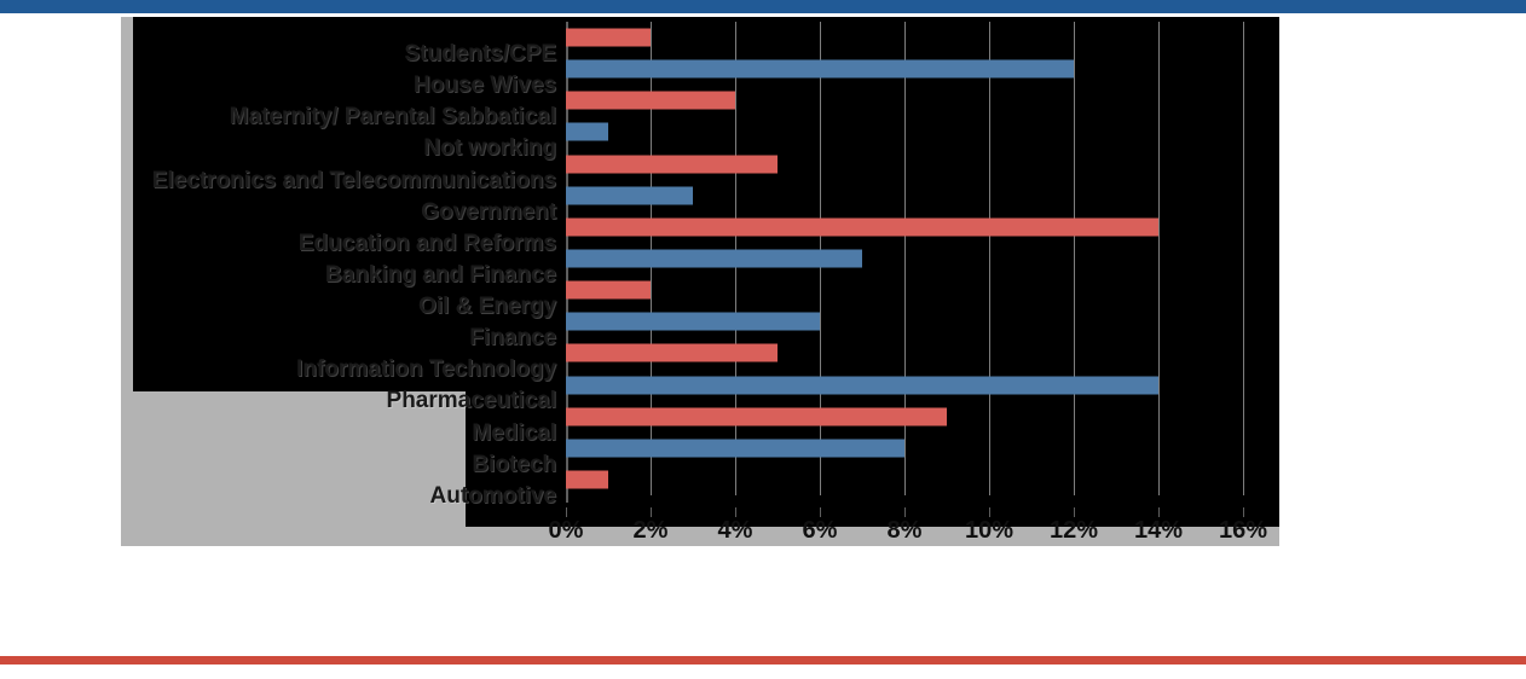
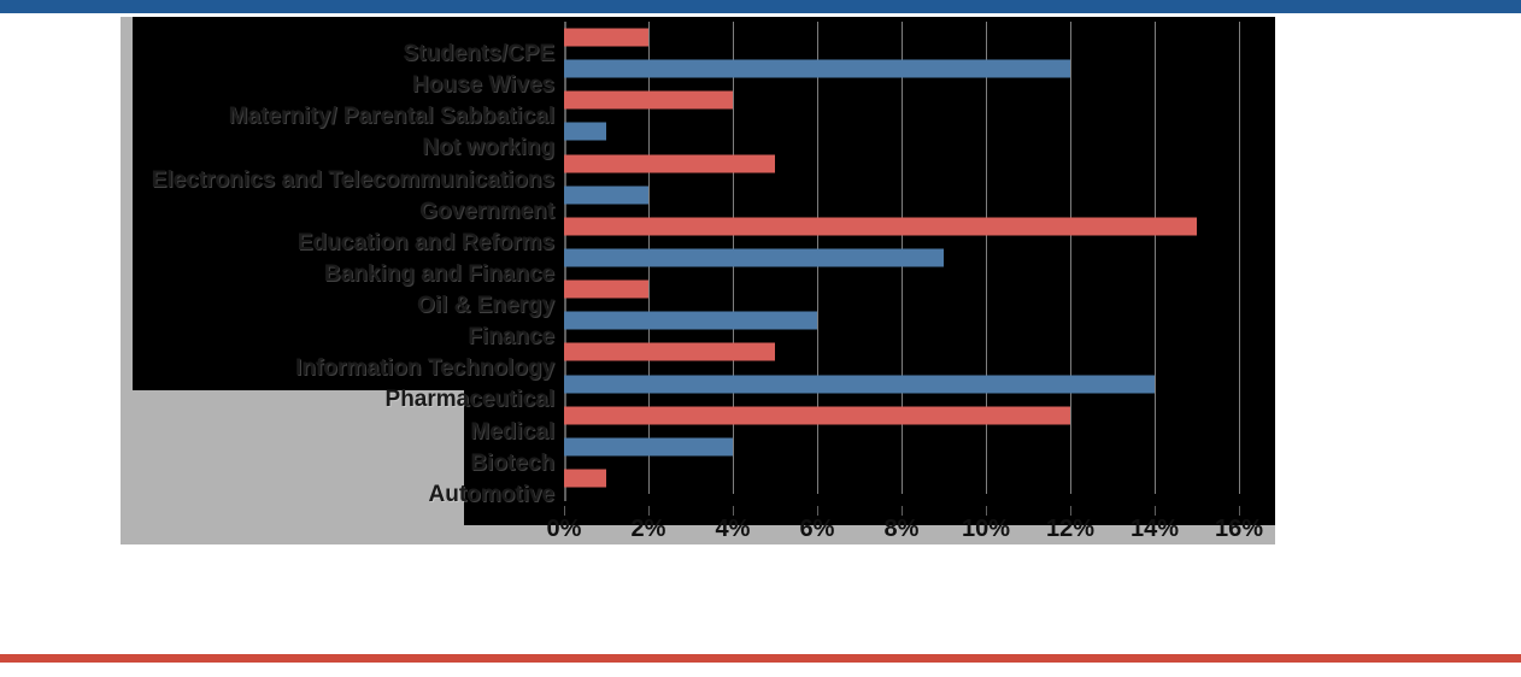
Government: 3% -> 2%
Education and Reforms: 14% -> 15%
Banking and Finance: 7% -> 9%
Medical: 9% -> 12%
Biotech: 8% -> 4%
